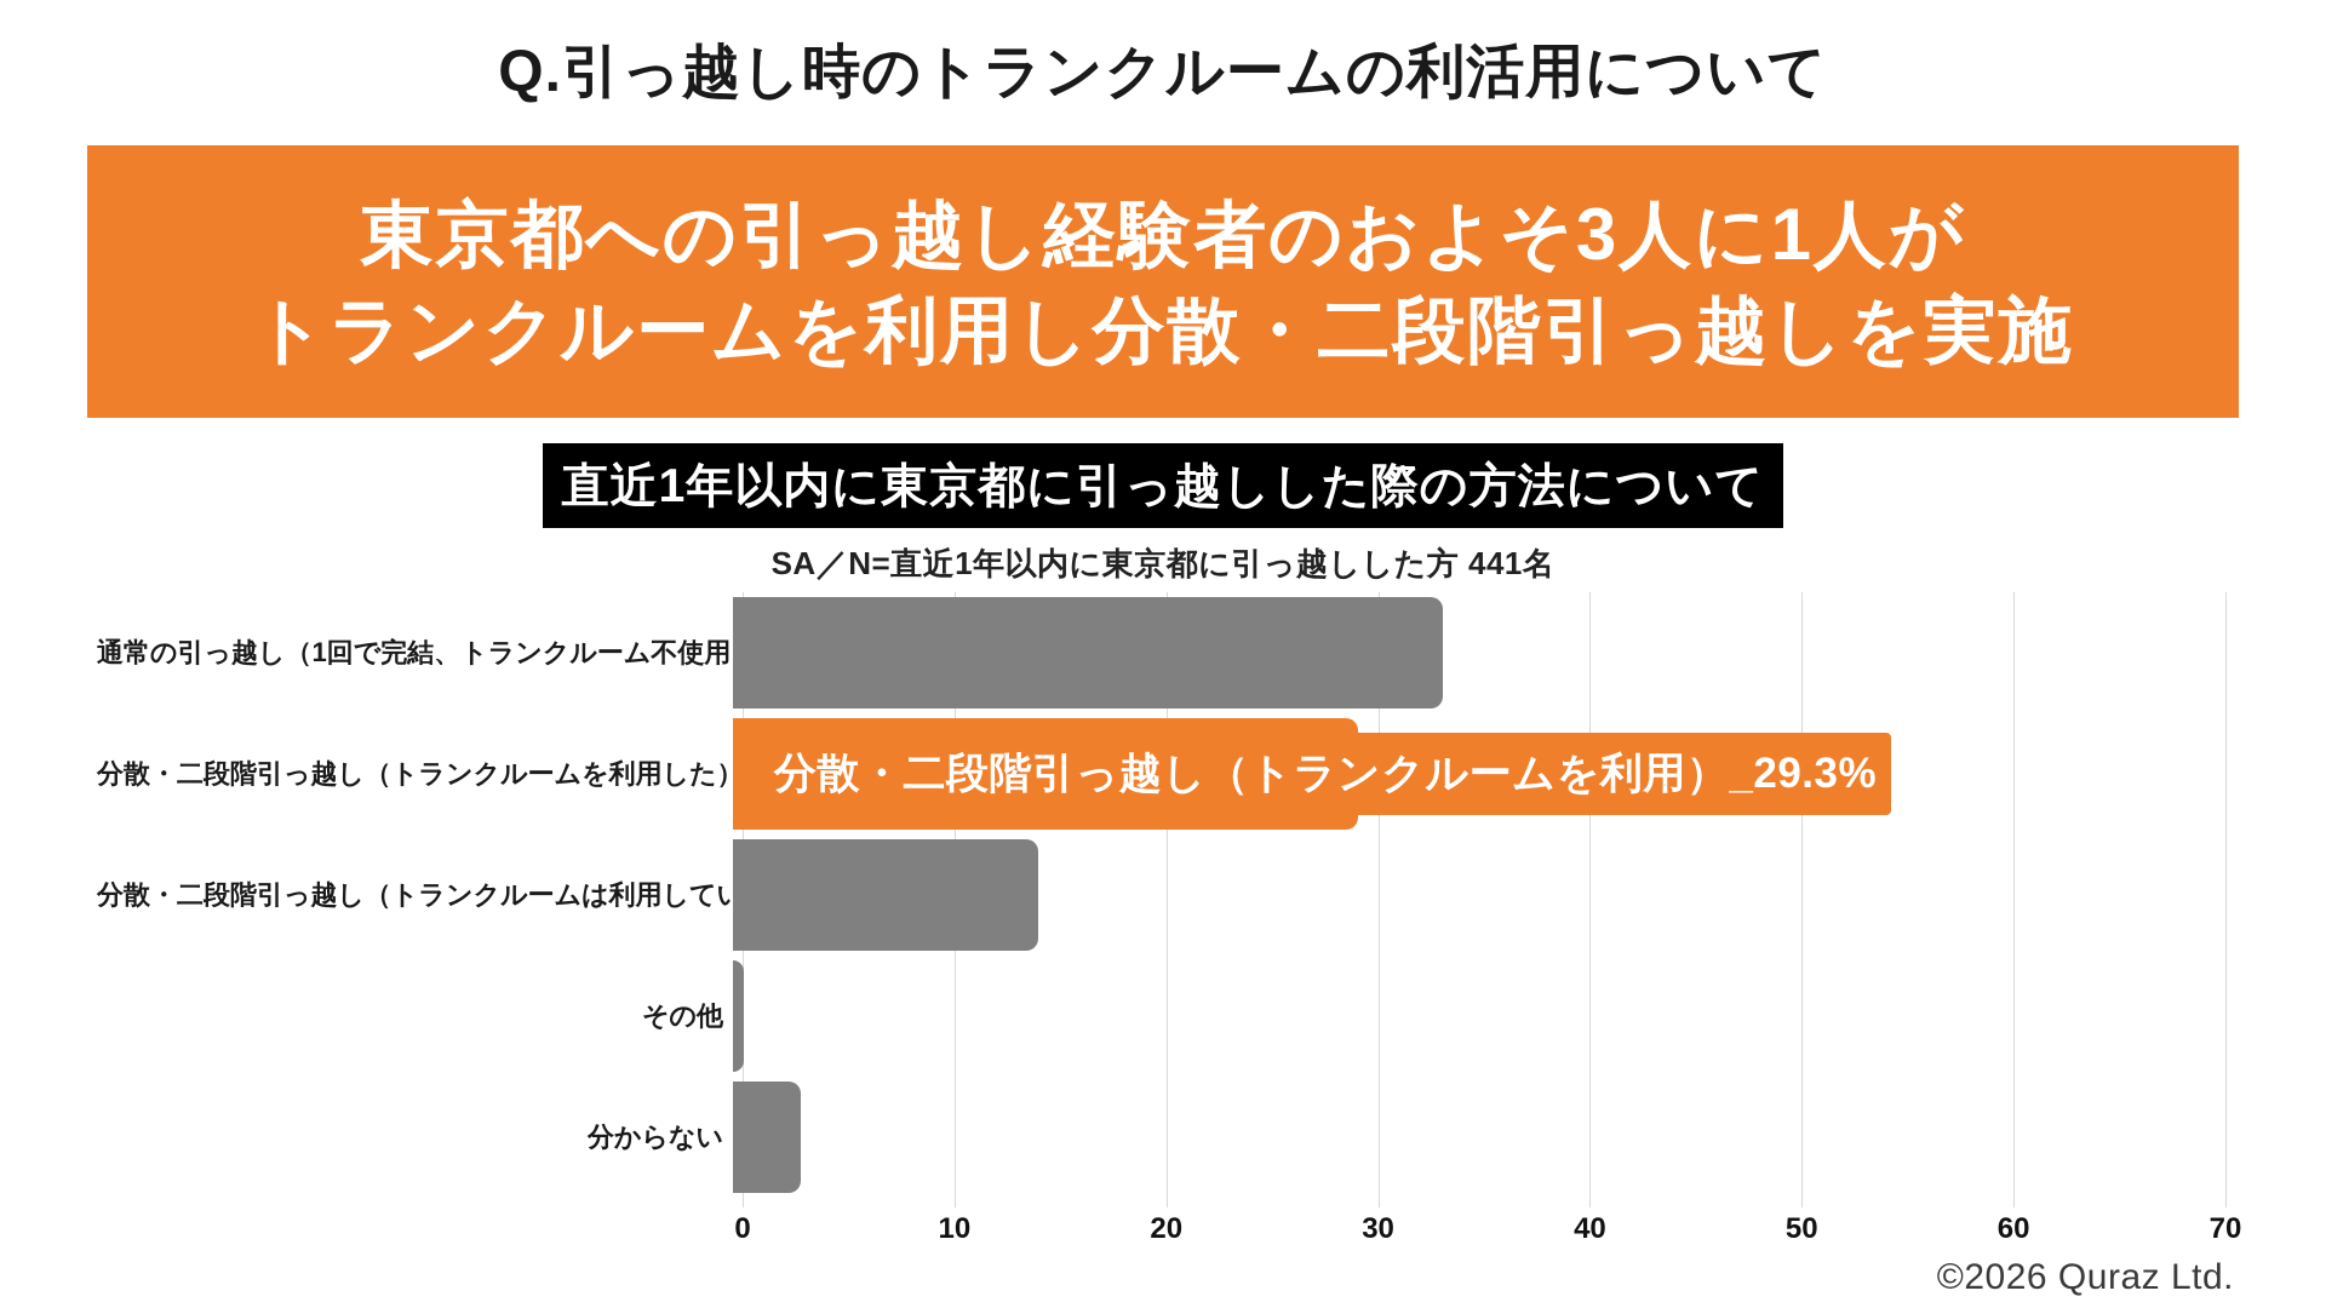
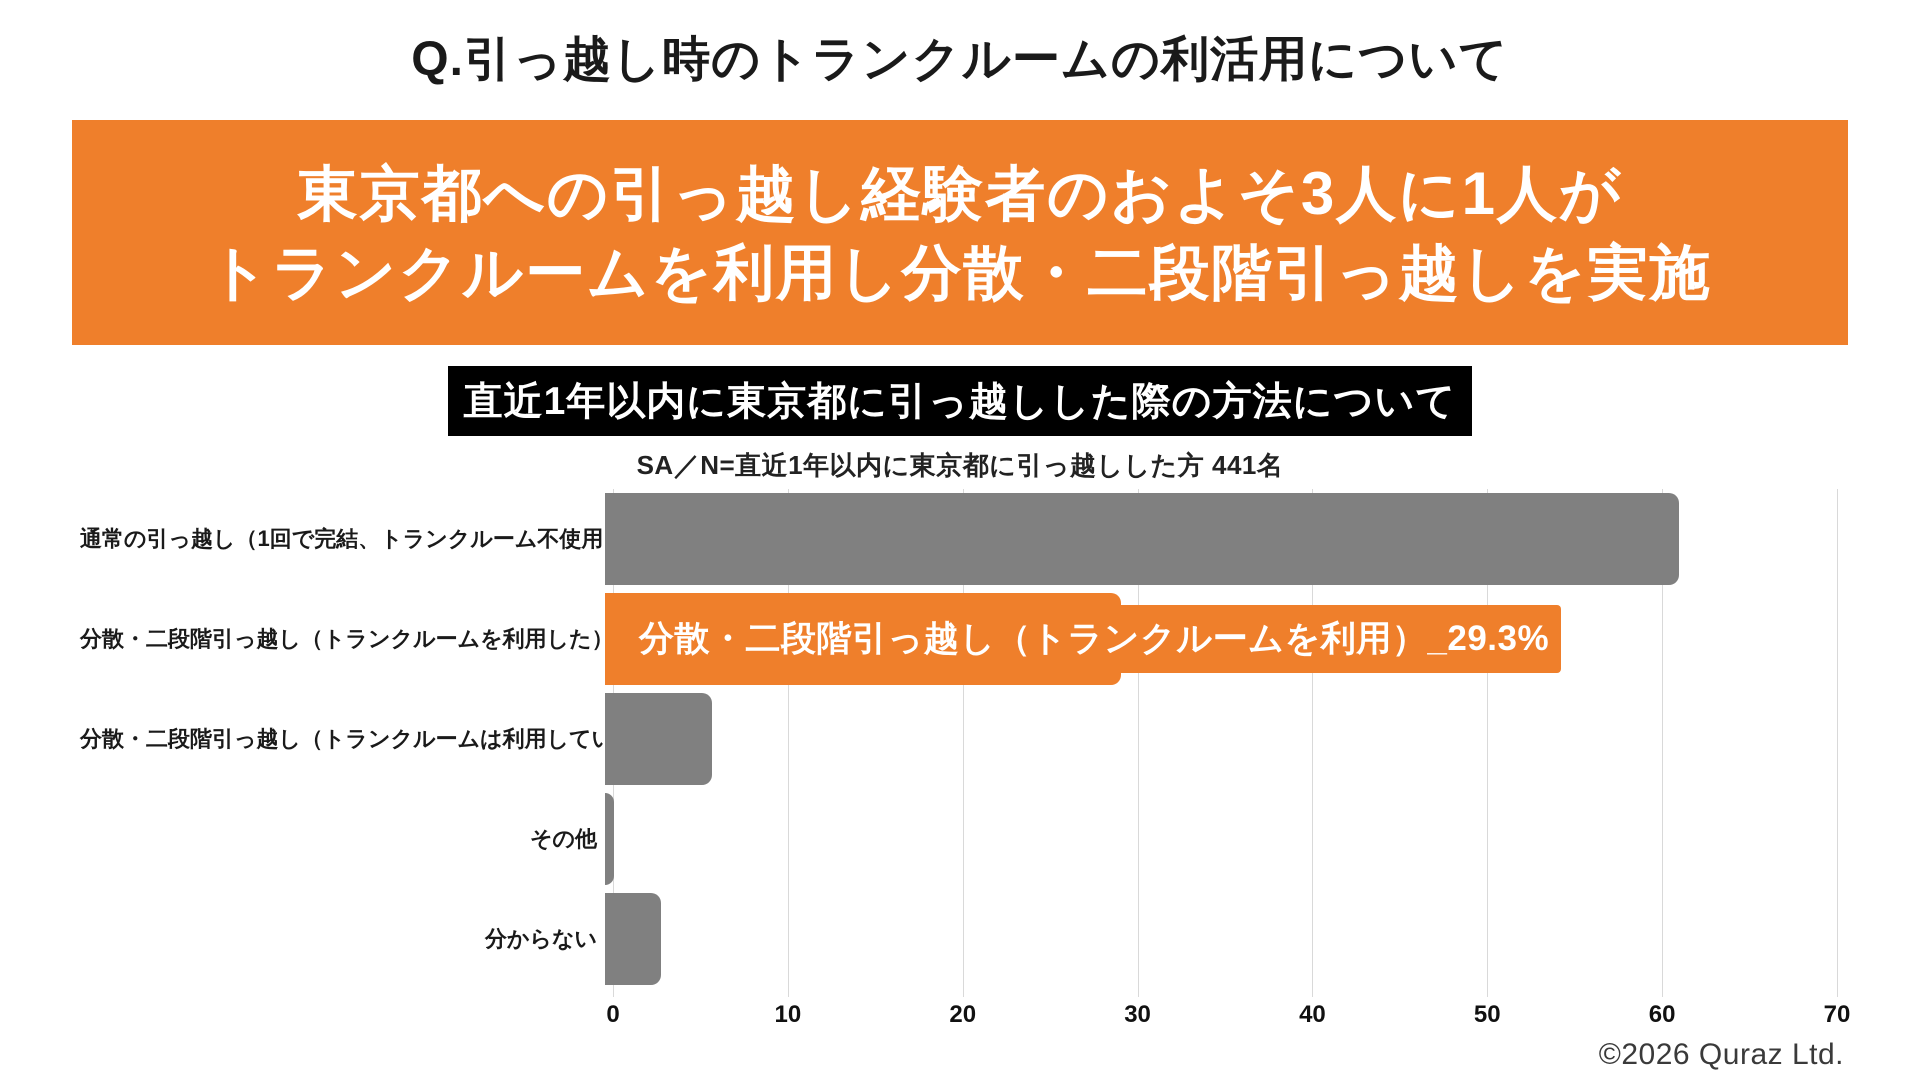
通常の引っ越し（1回で完結、トランクルーム不使用）: 33.3 -> 61.0
分散・二段階引っ越し（トランクルームは利用していない）: 14.3 -> 6.1
